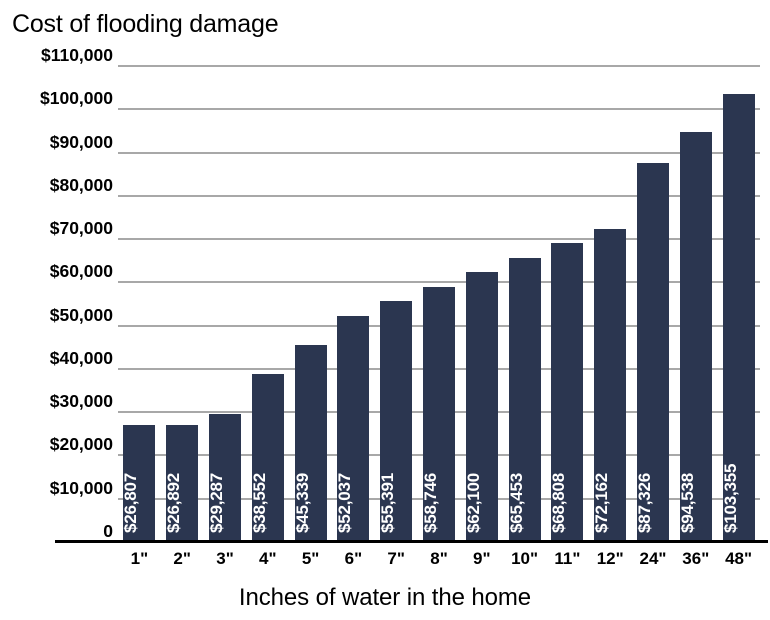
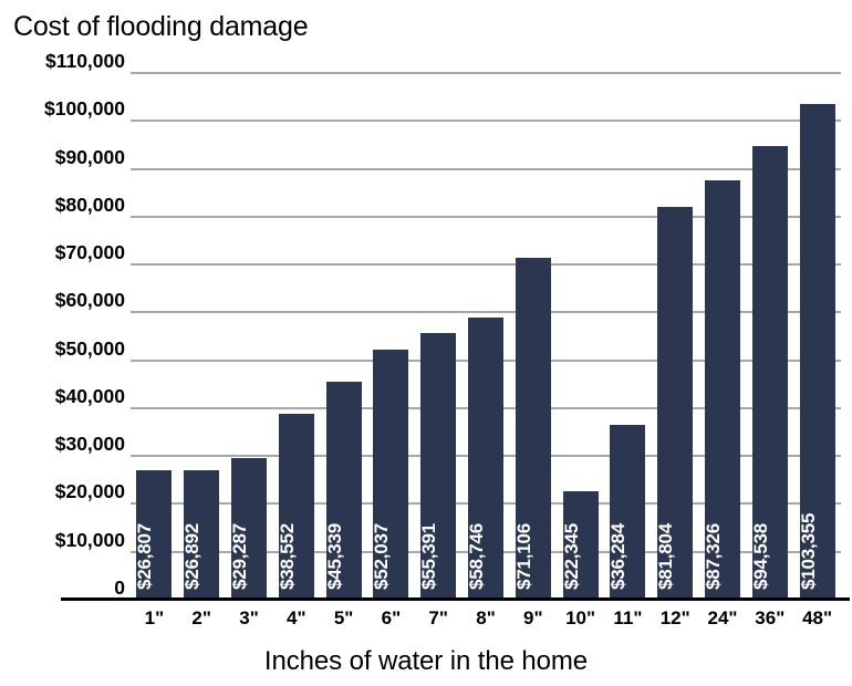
9": $62,100 -> $71,106
10": $65,453 -> $22,345
11": $68,808 -> $36,284
12": $72,162 -> $81,804
